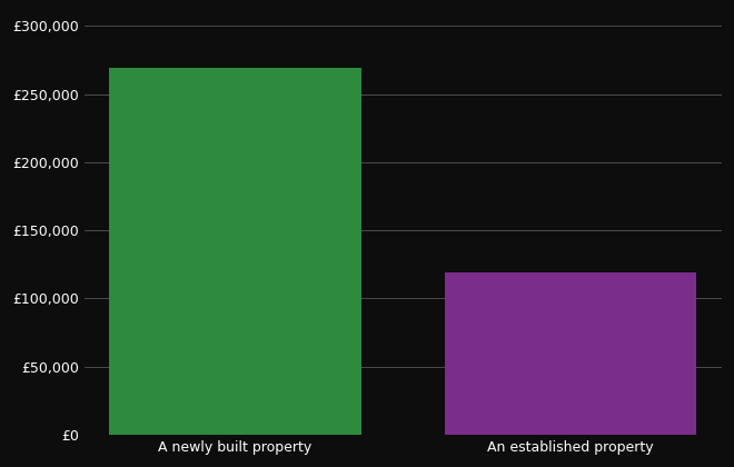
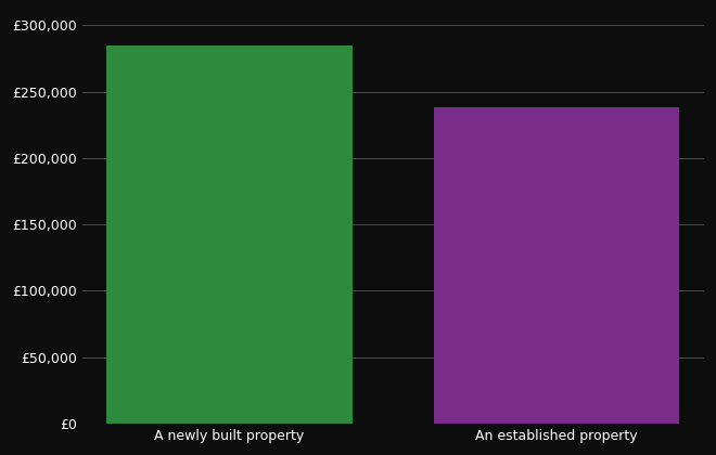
A newly built property: £269,000 -> £285,000
An established property: £119,000 -> £238,000
